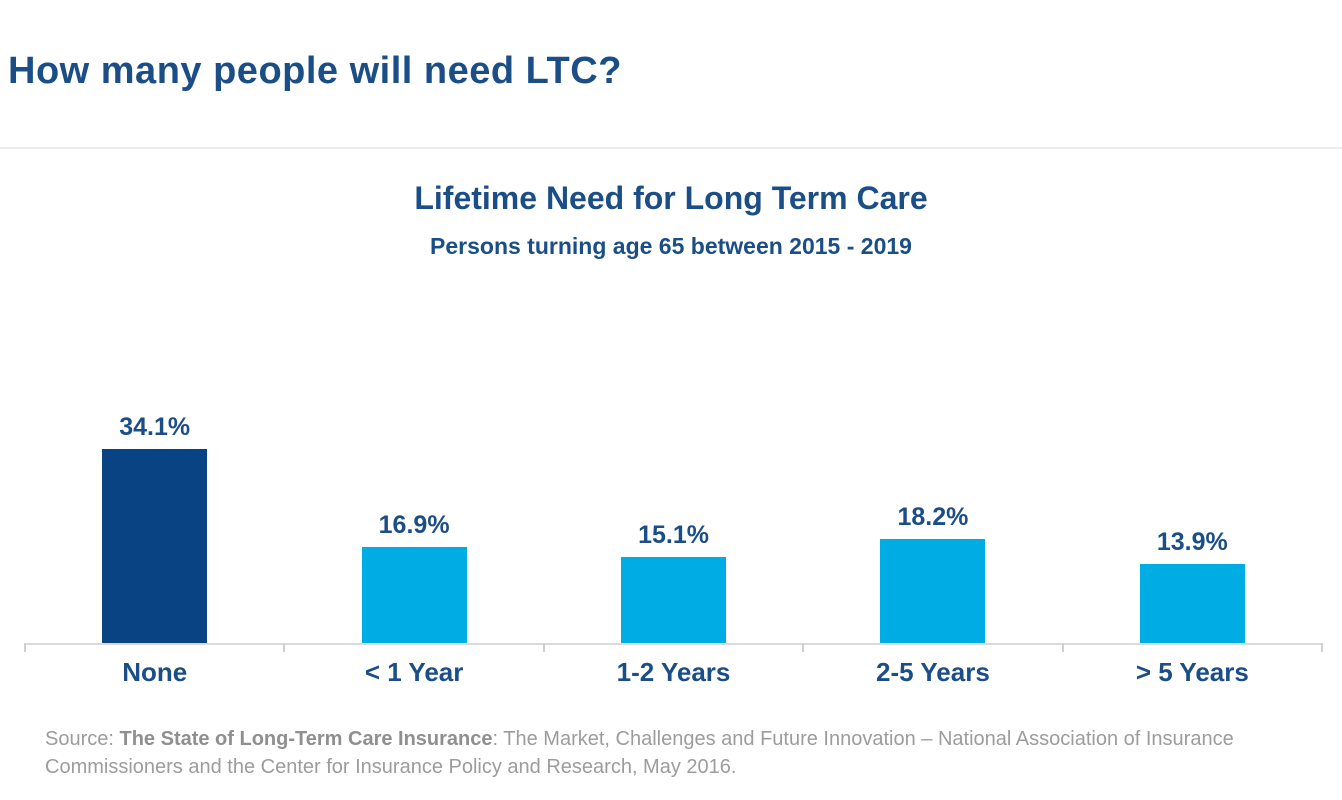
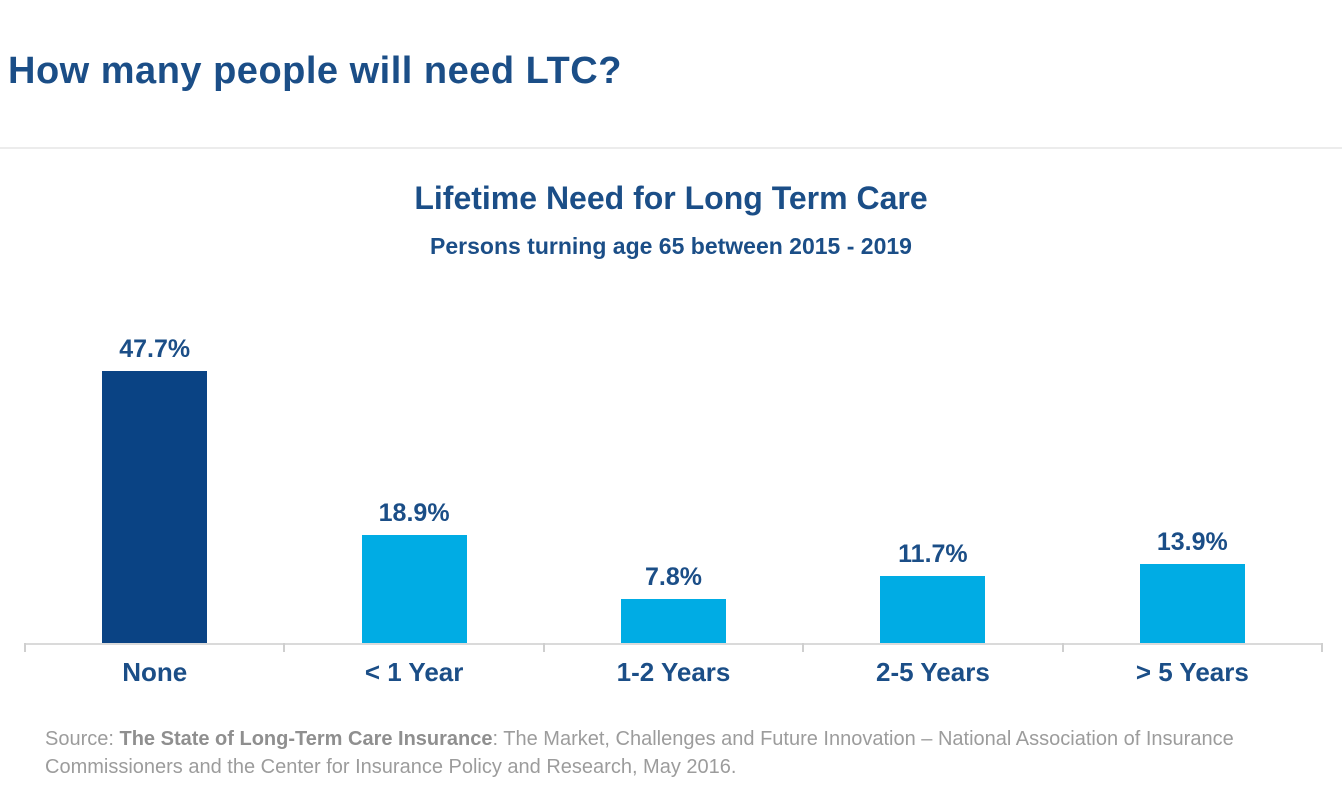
None: 34.1% -> 47.7%
< 1 Year: 16.9% -> 18.9%
1-2 Years: 15.1% -> 7.8%
2-5 Years: 18.2% -> 11.7%
